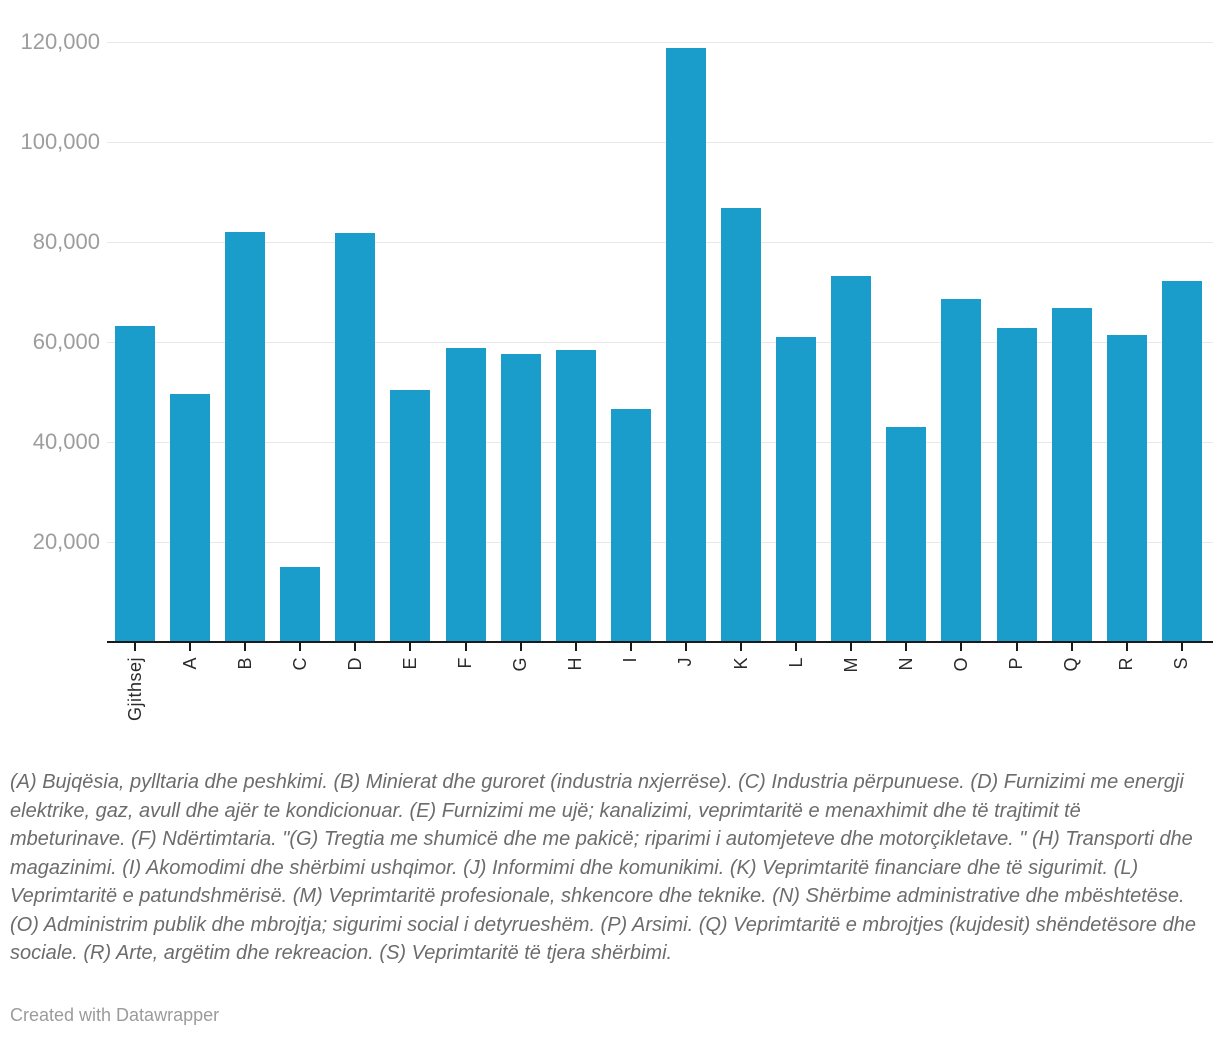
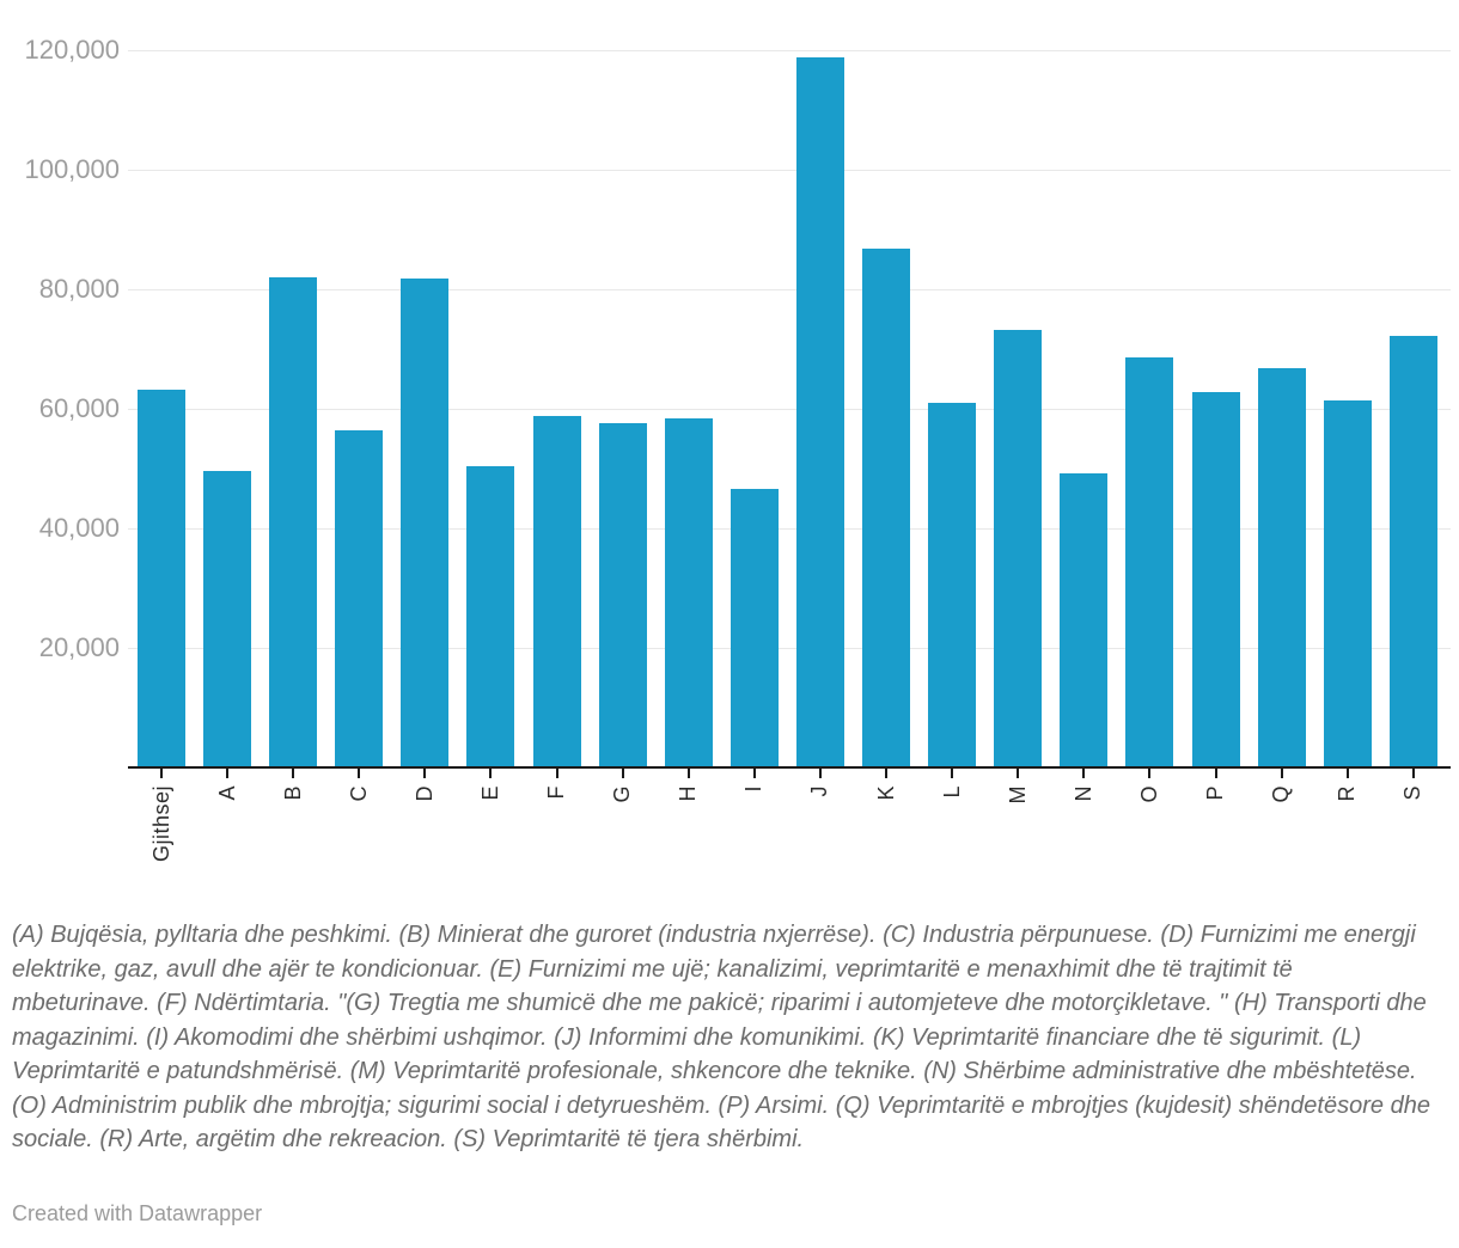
C: 15000 -> 56000
N: 43000 -> 49000
